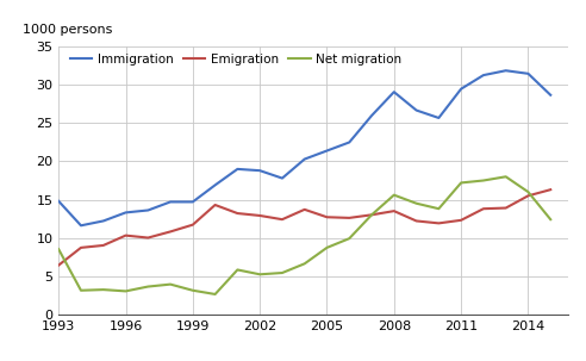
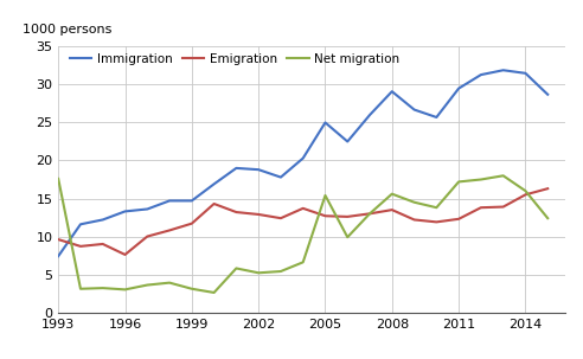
Immigration/1993: 14.8 -> 7.4
Emigration/1993: 6.4 -> 9.6
Net migration/1993: 8.5 -> 17.6
Emigration/1996: 10.3 -> 7.6
Immigration/2005: 21.4 -> 25.0
Net migration/2005: 8.7 -> 15.4
